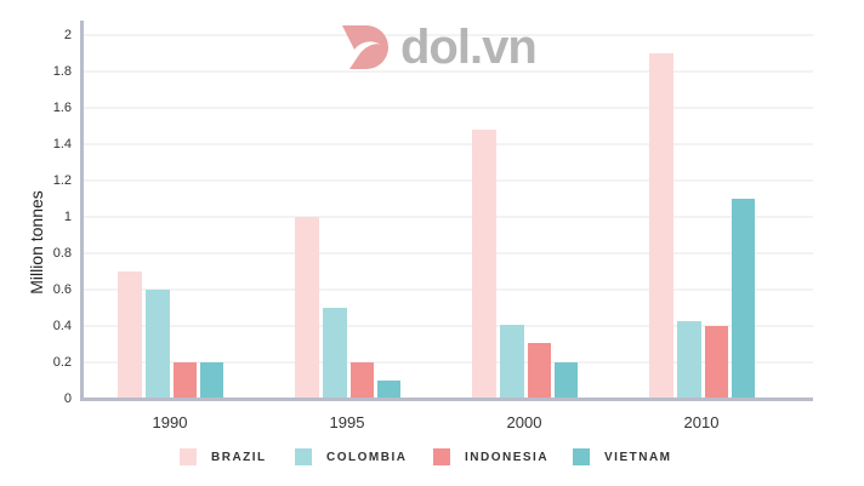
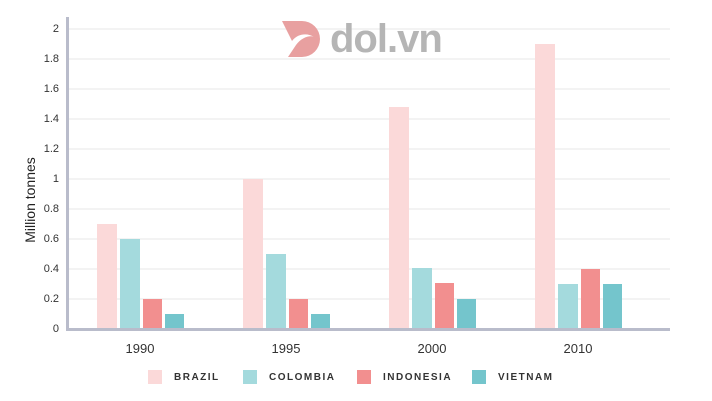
VIETNAM/1990: 0.2 -> 0.1
COLOMBIA/2010: 0.43 -> 0.30
VIETNAM/2010: 1.1 -> 0.3
